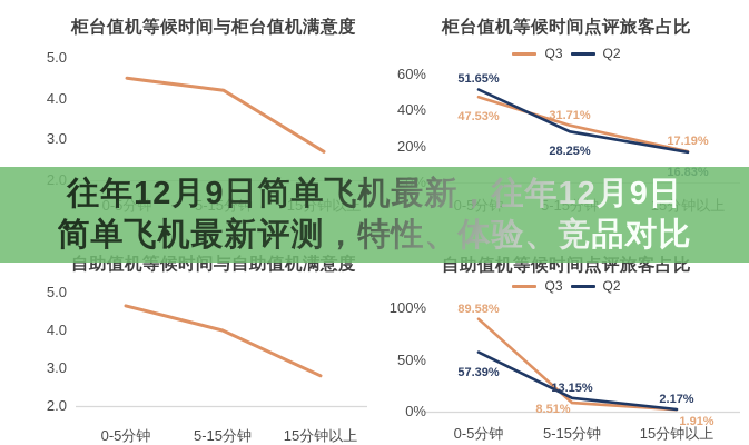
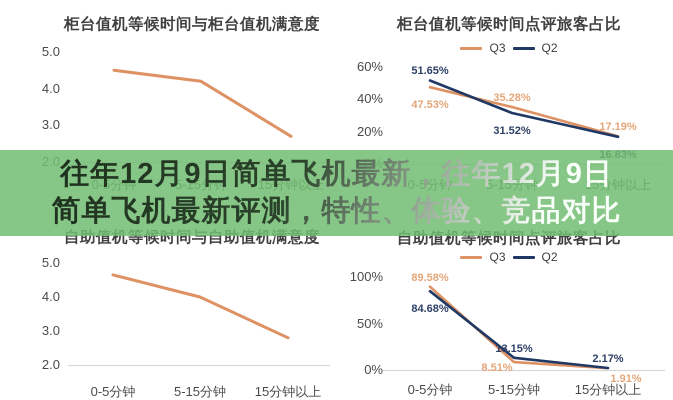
柜台值机等候时间点评旅客占比/Q3/5-15分钟: 31.71% -> 35.28%
柜台值机等候时间点评旅客占比/Q2/5-15分钟: 28.25% -> 31.52%
自助值机等候时间点评旅客占比/Q2/0-5分钟: 57.39% -> 84.68%
